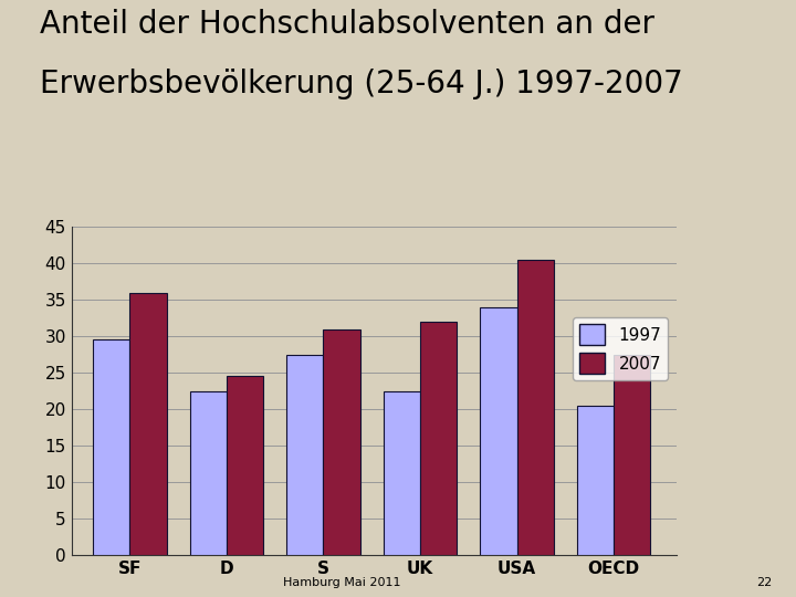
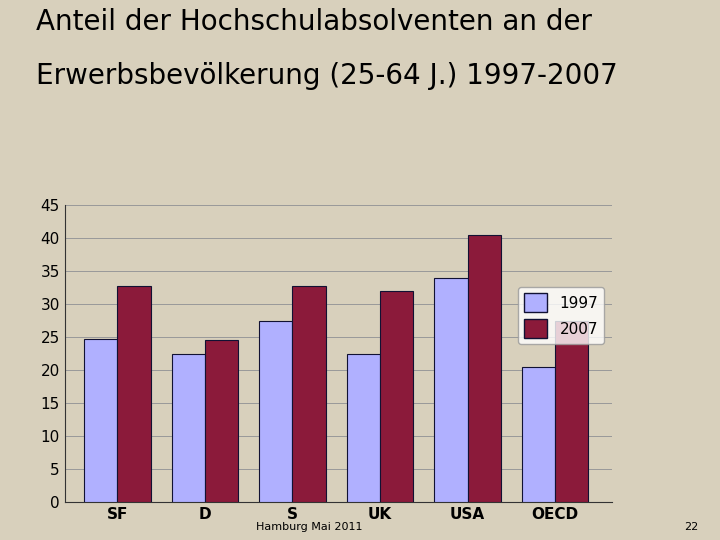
1997/SF: 29.5 -> 24.8
2007/SF: 36.0 -> 32.8
2007/S: 31.0 -> 32.8
